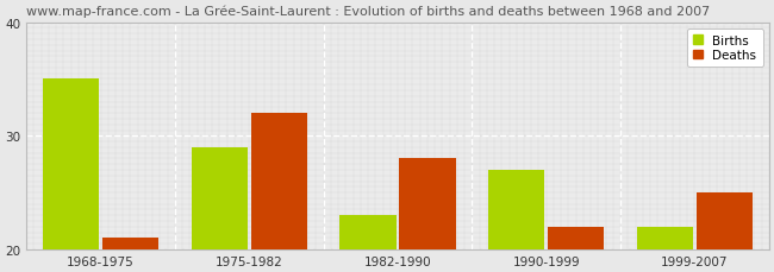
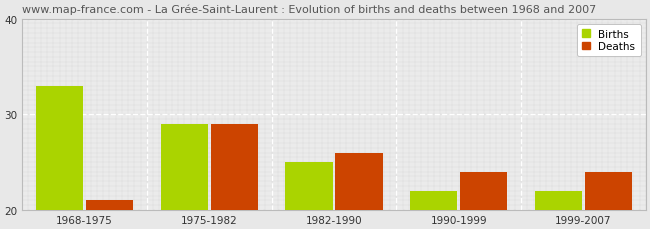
Births/1968-1975: 35 -> 33
Deaths/1975-1982: 32 -> 29
Births/1982-1990: 23 -> 25
Deaths/1982-1990: 28 -> 26
Births/1990-1999: 27 -> 22
Deaths/1990-1999: 22 -> 24
Deaths/1999-2007: 25 -> 24
